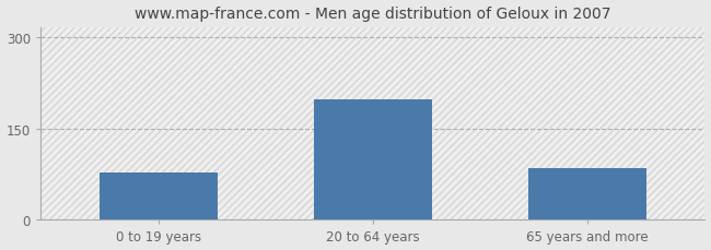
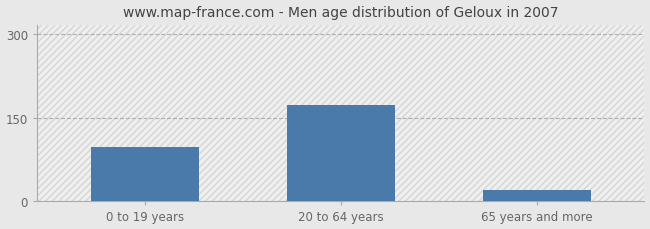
0 to 19 years: 78 -> 98
20 to 64 years: 198 -> 172
65 years and more: 84 -> 20
